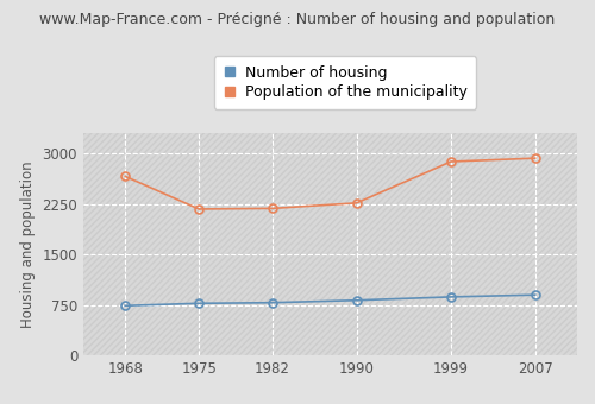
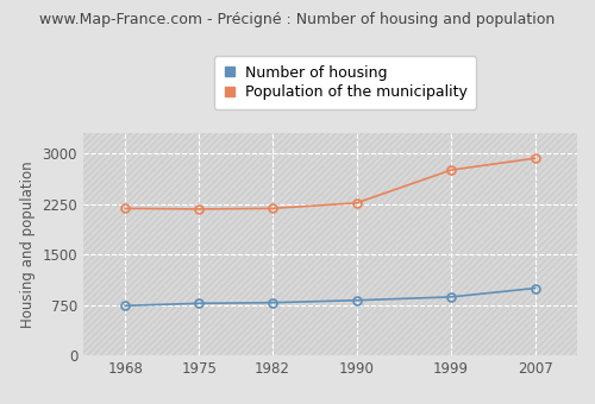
Population of the municipality/1968: 2660 -> 2180
Population of the municipality/1999: 2880 -> 2760
Number of housing/2007: 900 -> 1000
